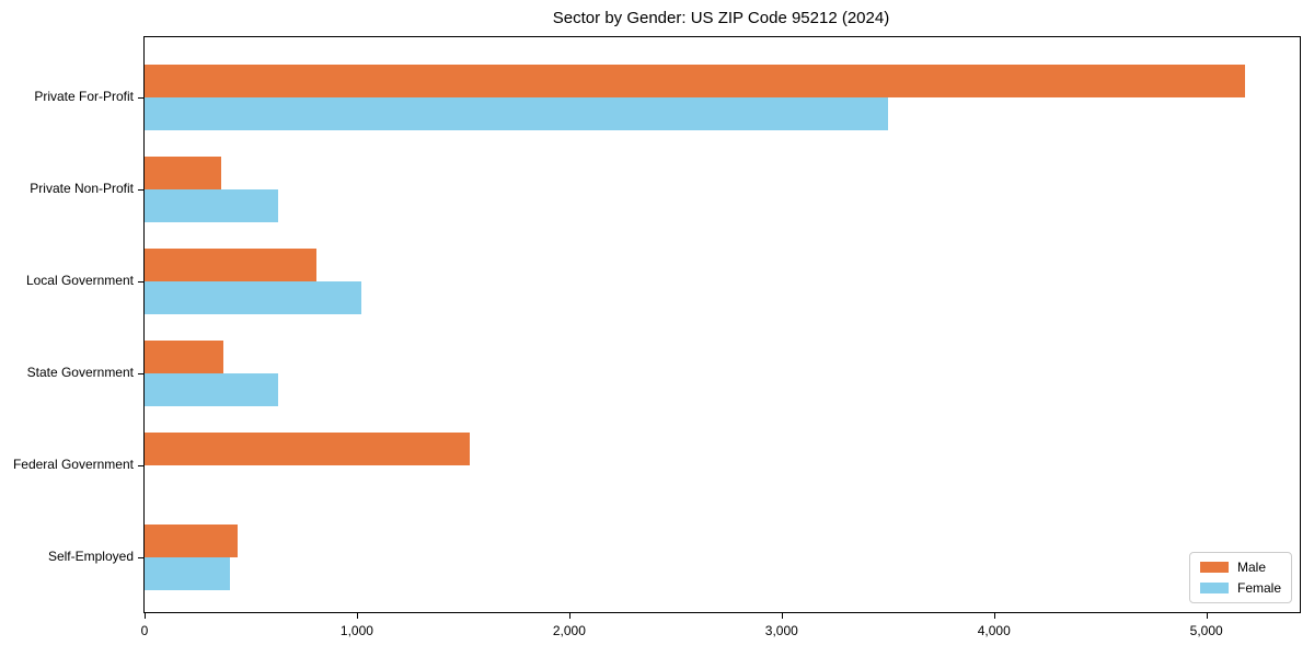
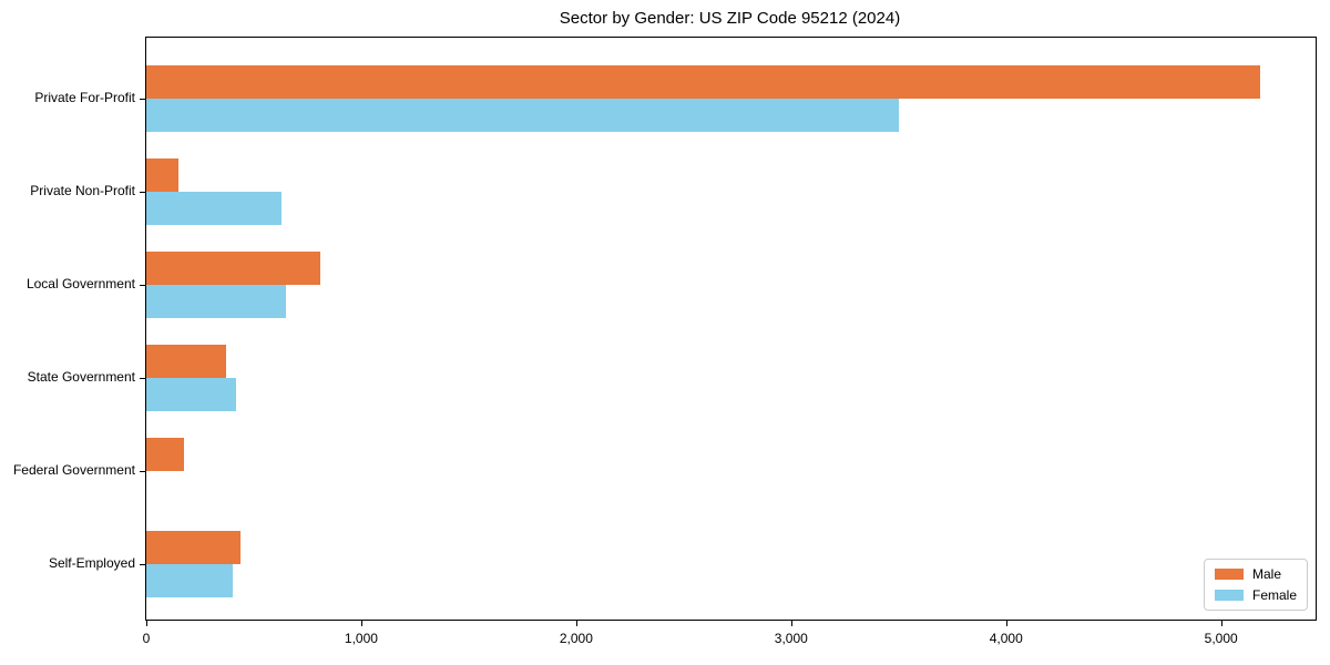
Male/Private Non-Profit: 360 -> 150
Female/Local Government: 1020 -> 650
Female/State Government: 630 -> 420
Male/Federal Government: 1530 -> 180
